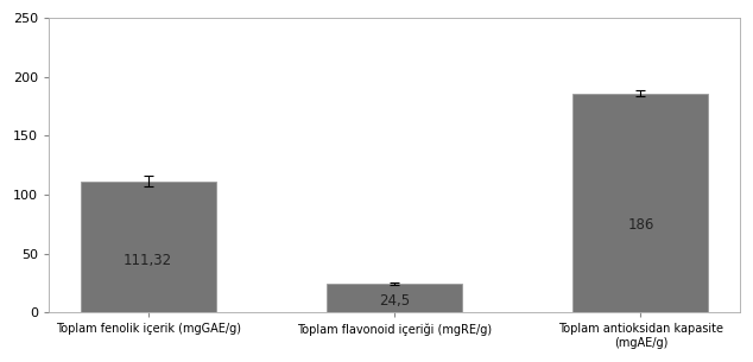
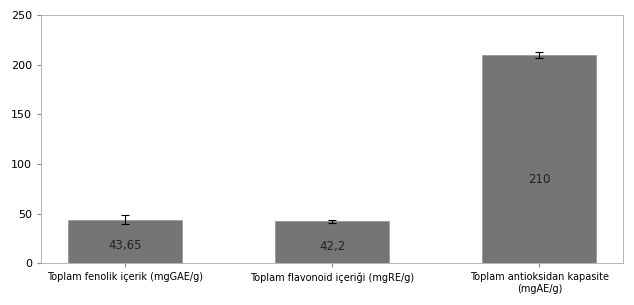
Toplam fenolik içerik (mgGAE/g): 111,32 -> 43,65
Toplam flavonoid içeriği (mgRE/g): 24,5 -> 42,2
Toplam antioksidan kapasite (mgAE/g): 186 -> 210
